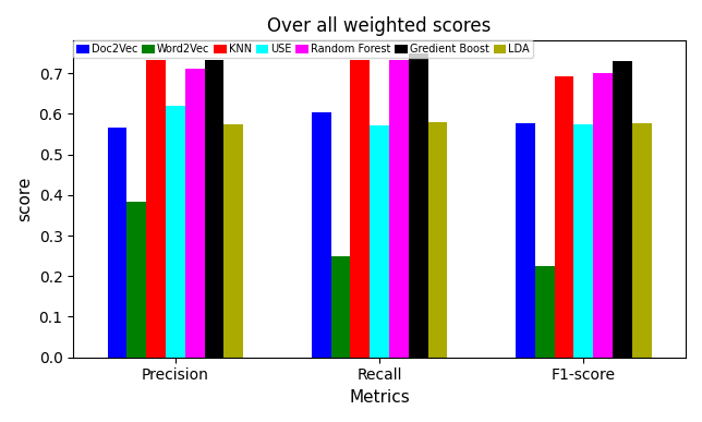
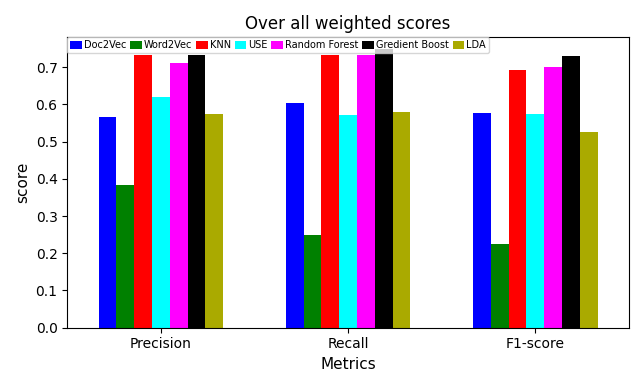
LDA/F1-score: 0.577 -> 0.525
